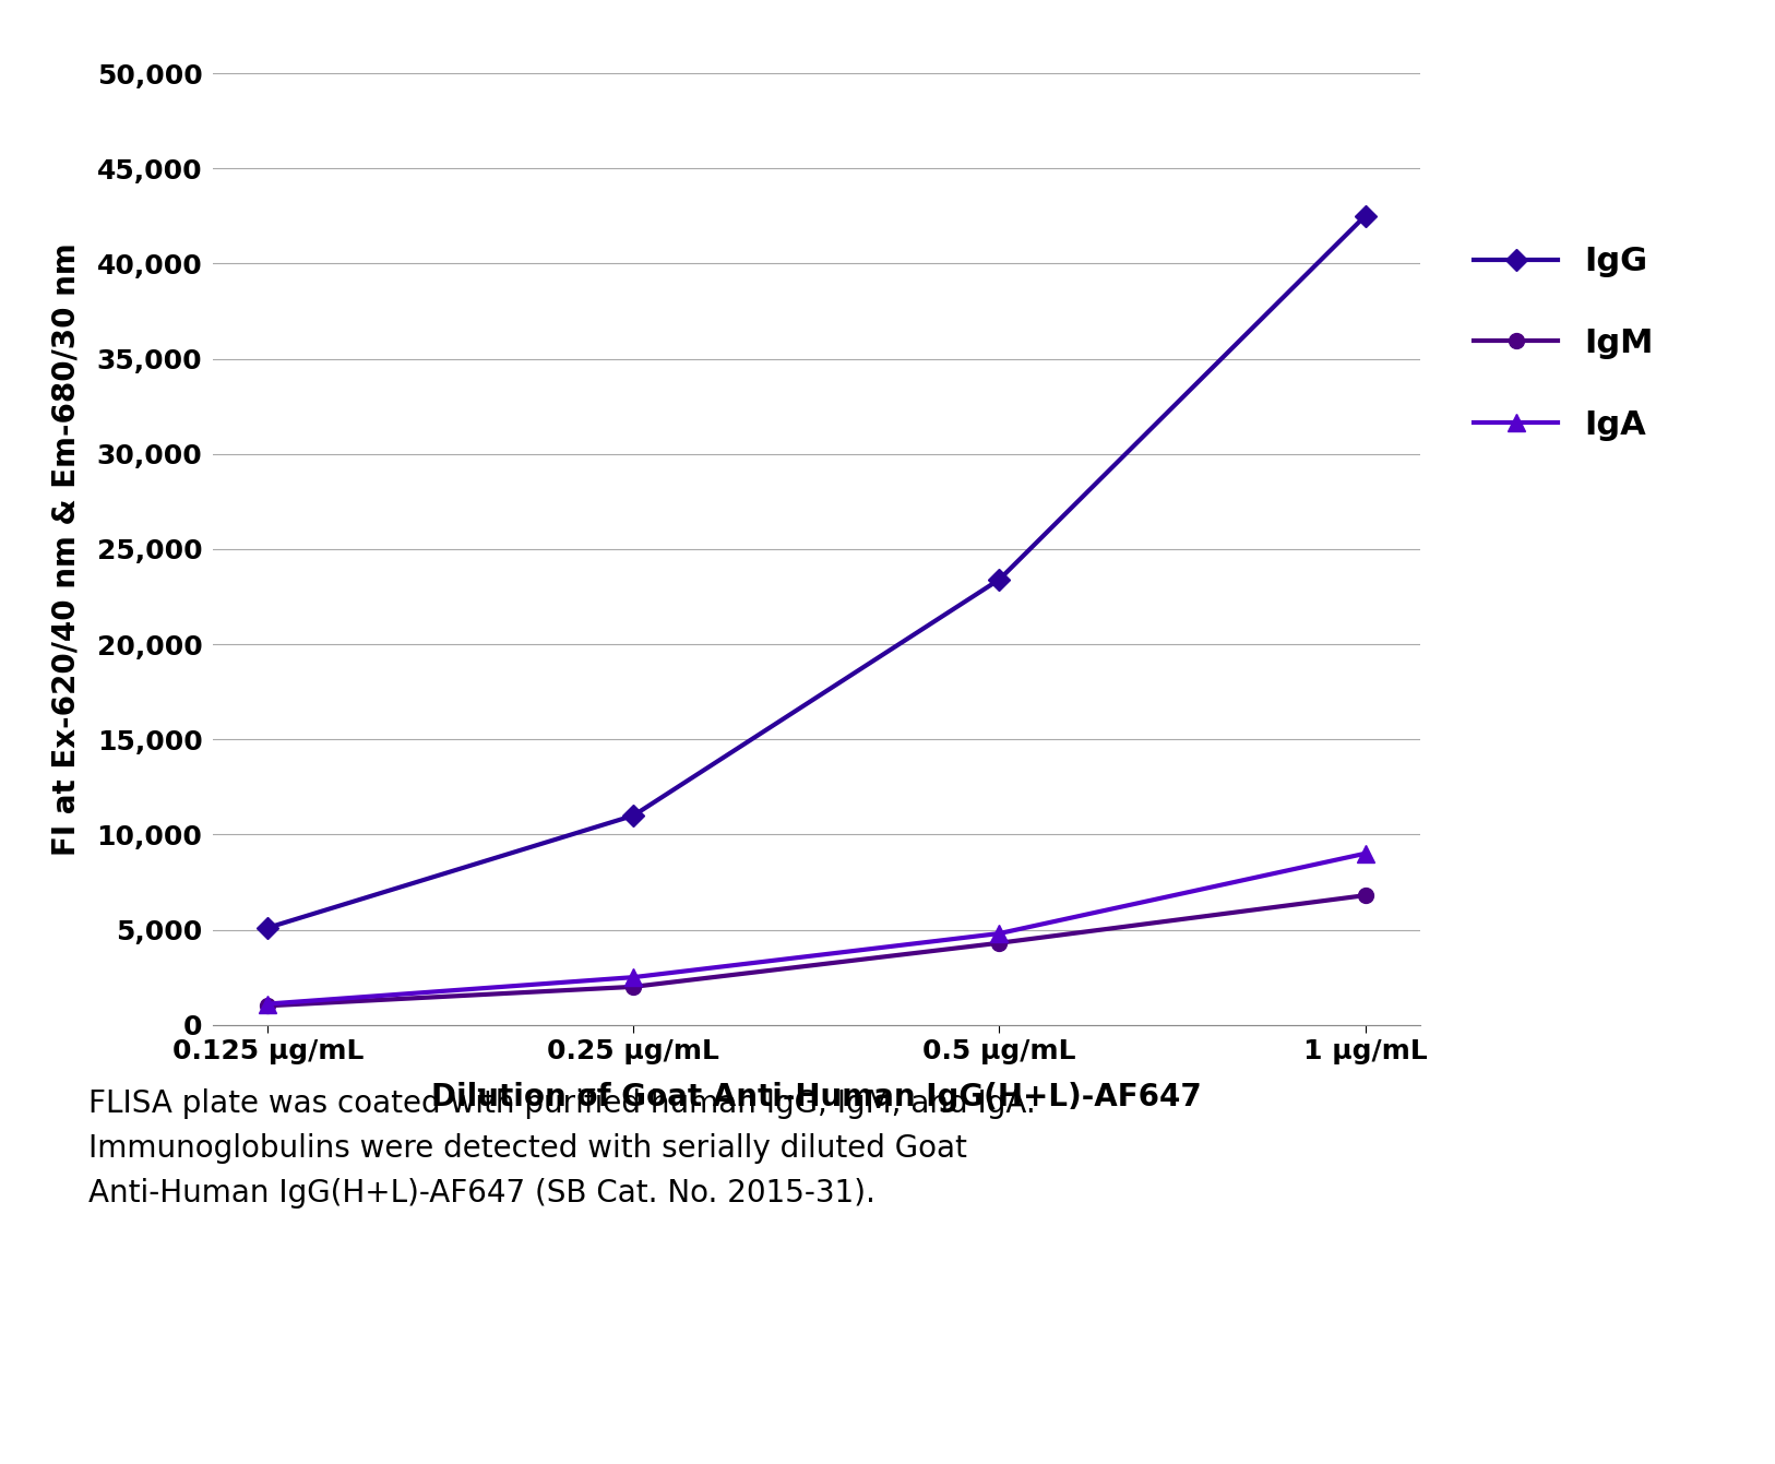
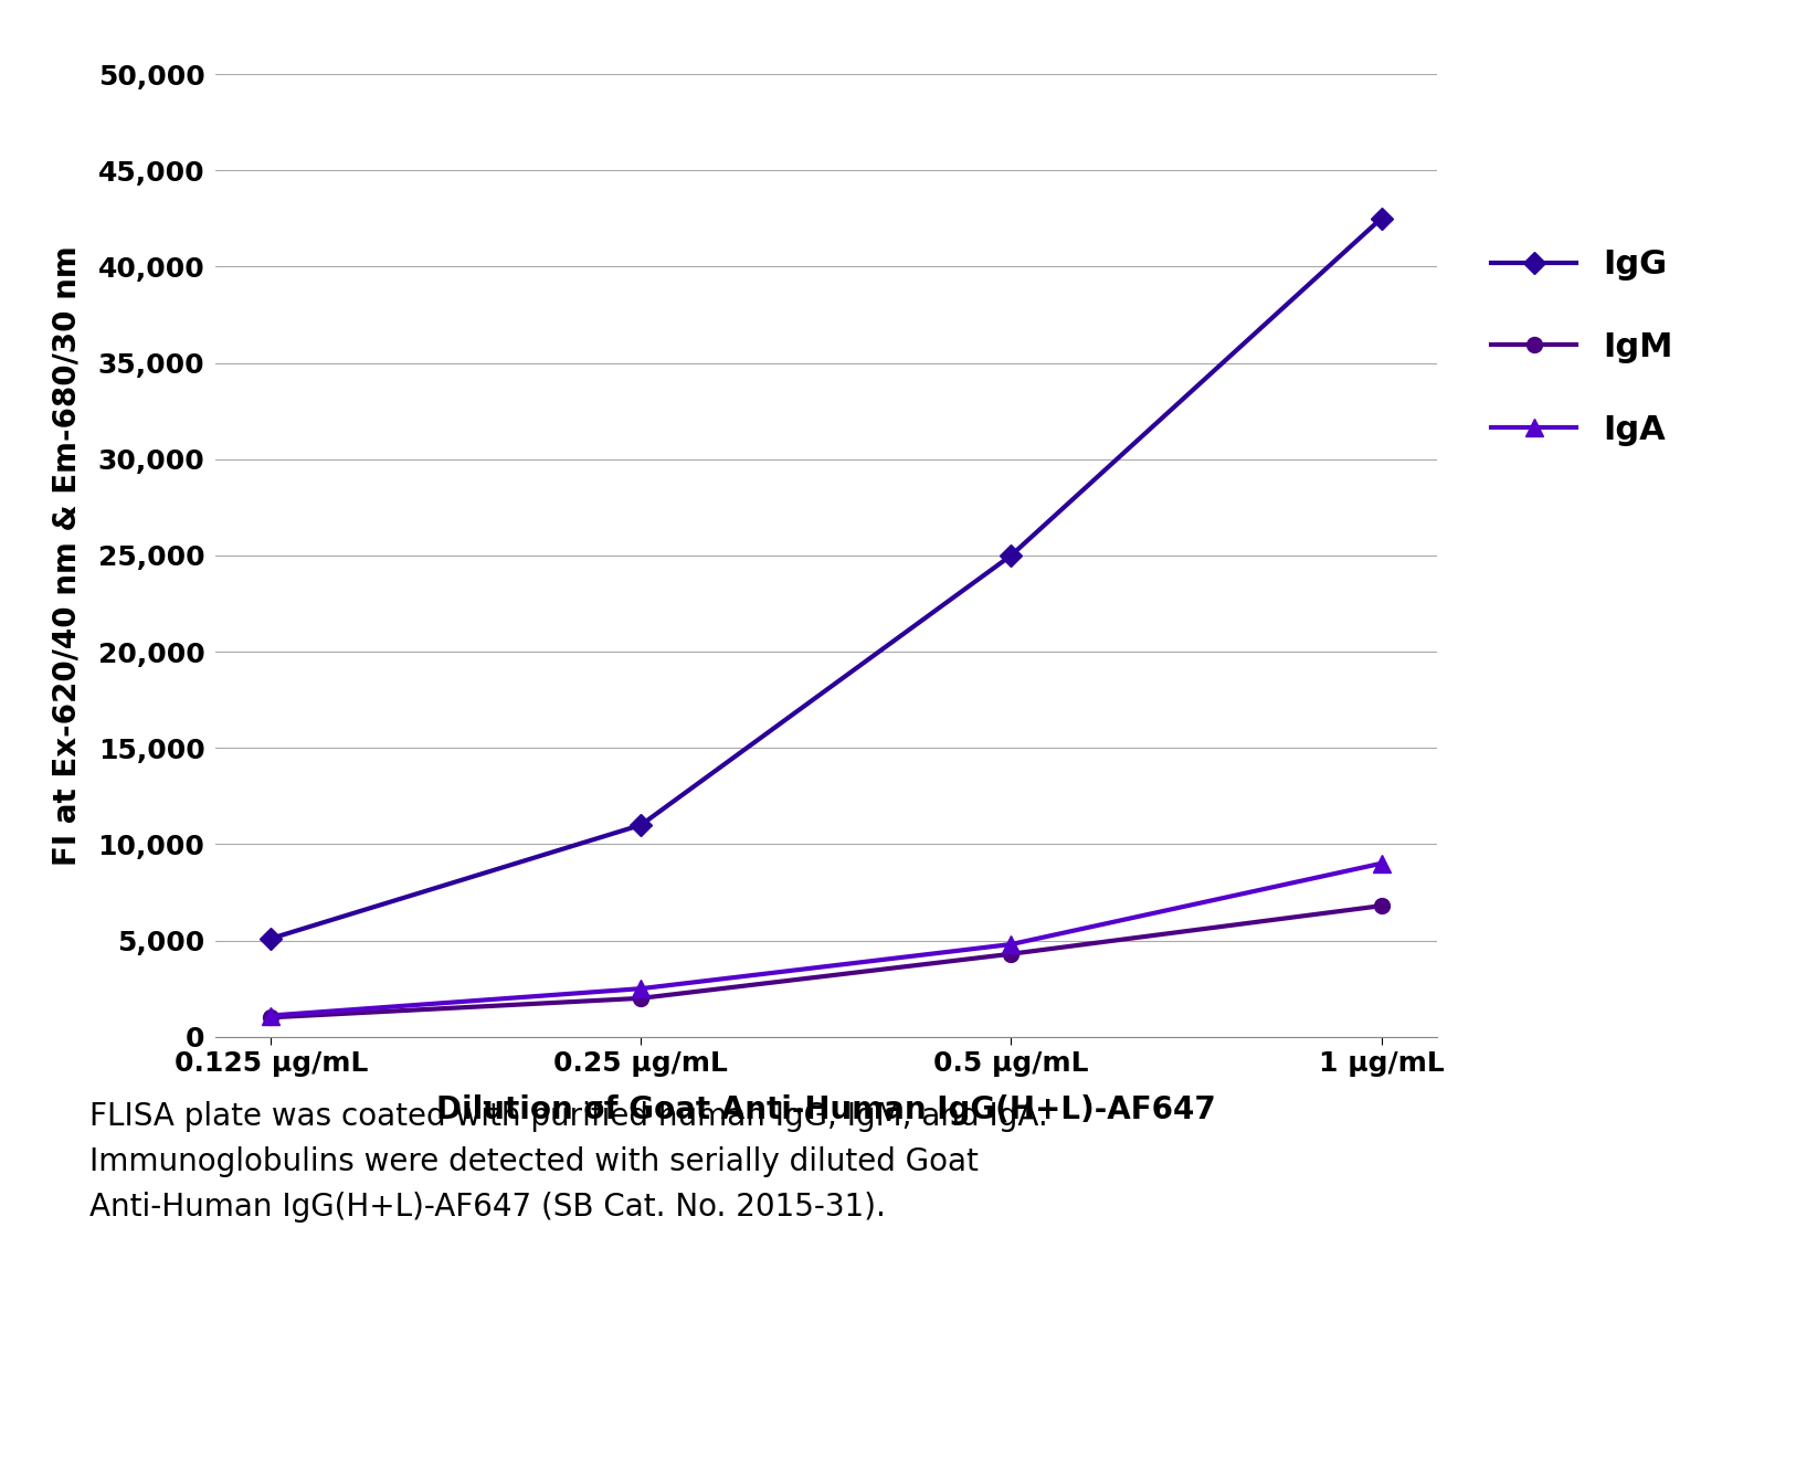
IgG/0.5 μg/mL: 23,400 -> 25,000
